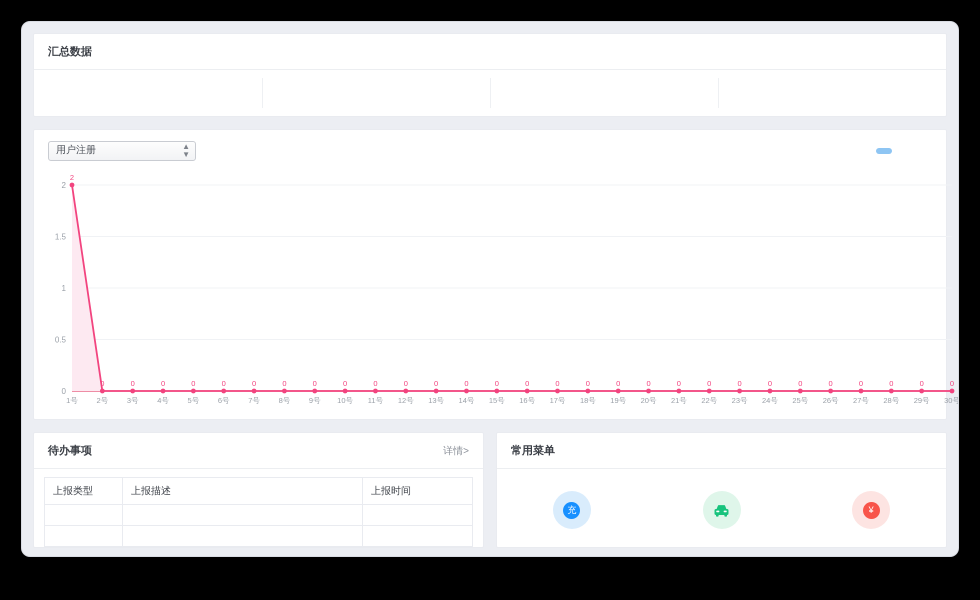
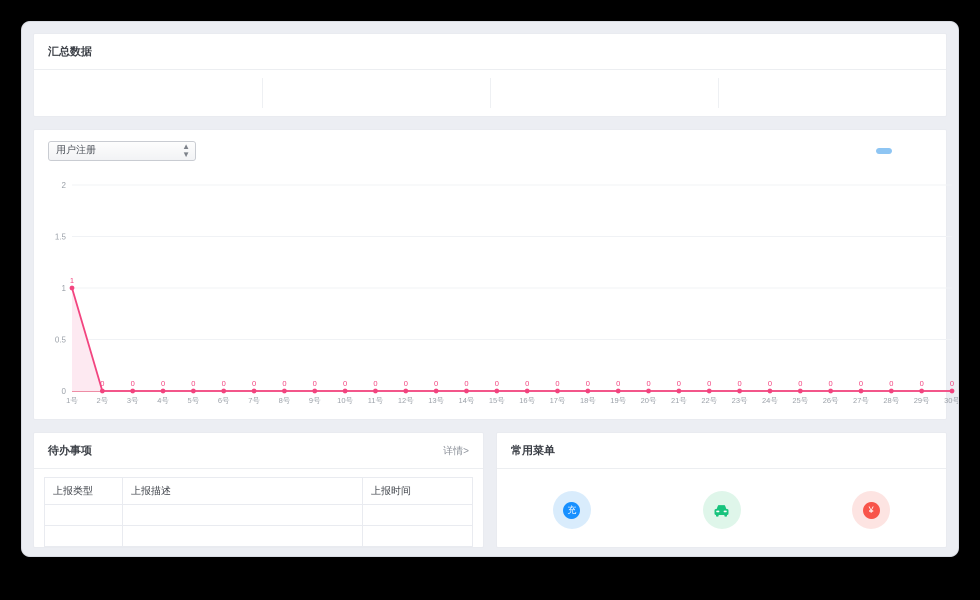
1号: 2 -> 1
